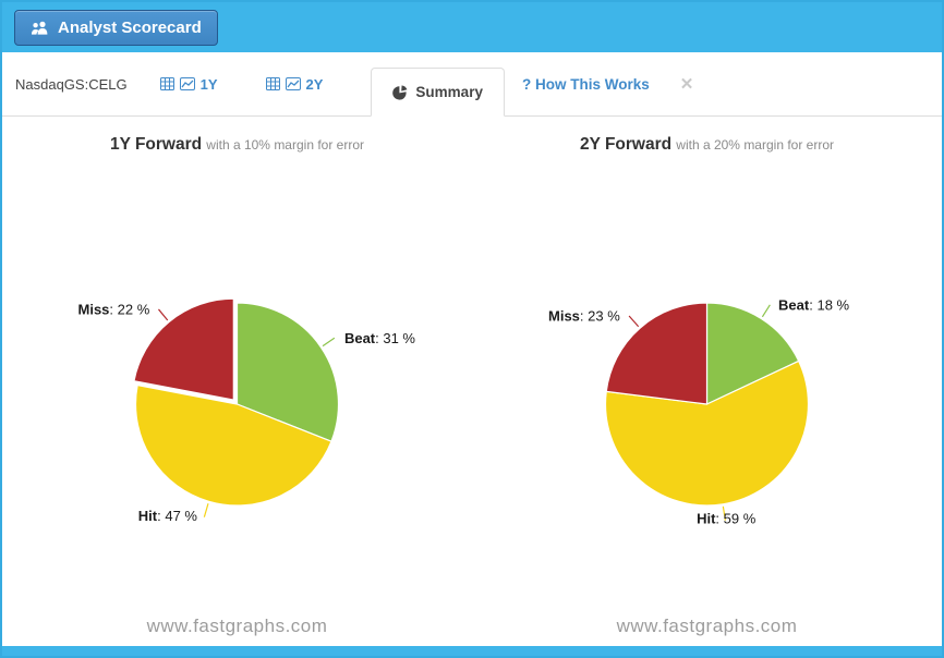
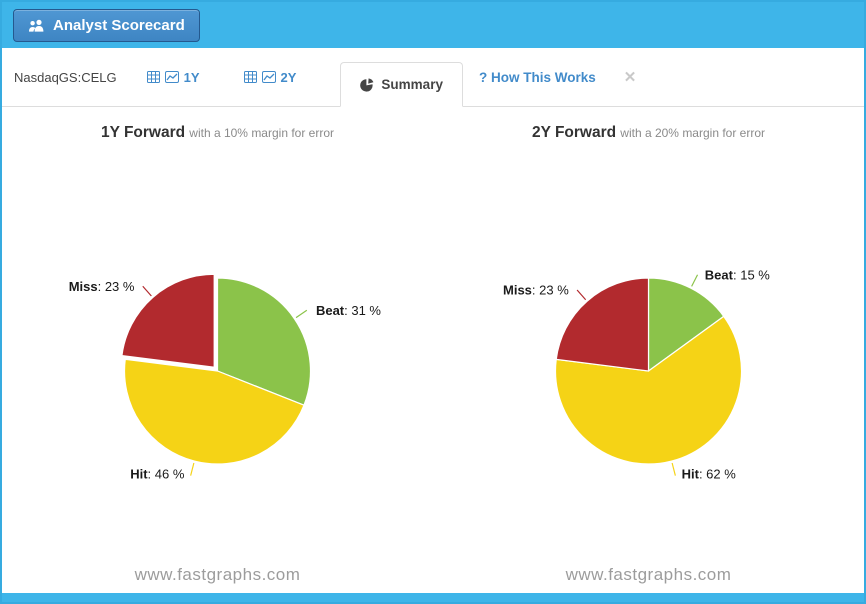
1Y Forward/Hit: 47 -> 46
1Y Forward/Miss: 22 -> 23
2Y Forward/Beat: 18 -> 15
2Y Forward/Hit: 59 -> 62
